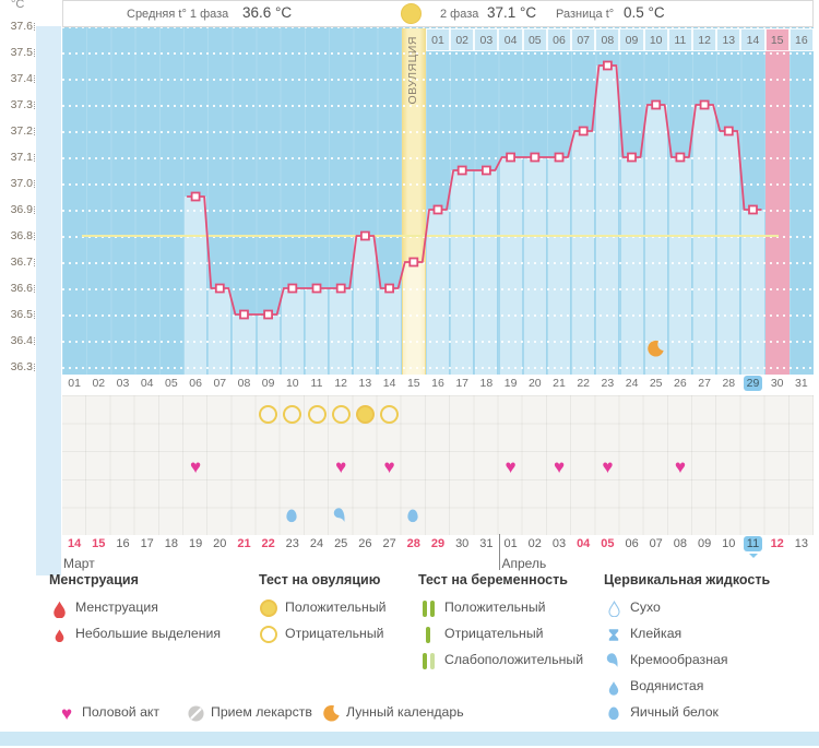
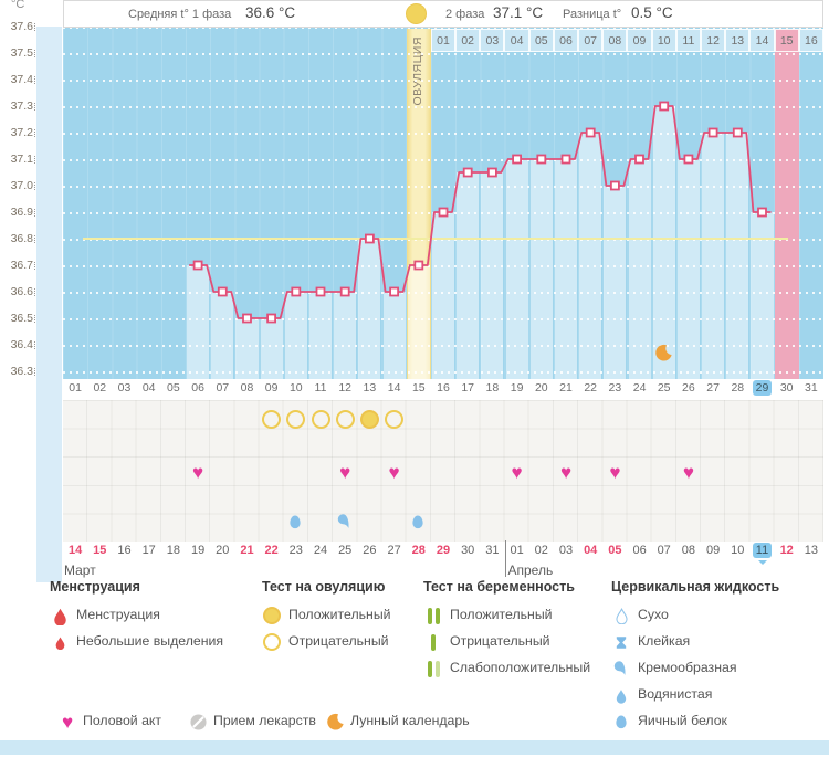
06: 36.95 -> 36.70
23: 37.45 -> 37.00
27: 37.30 -> 37.20
